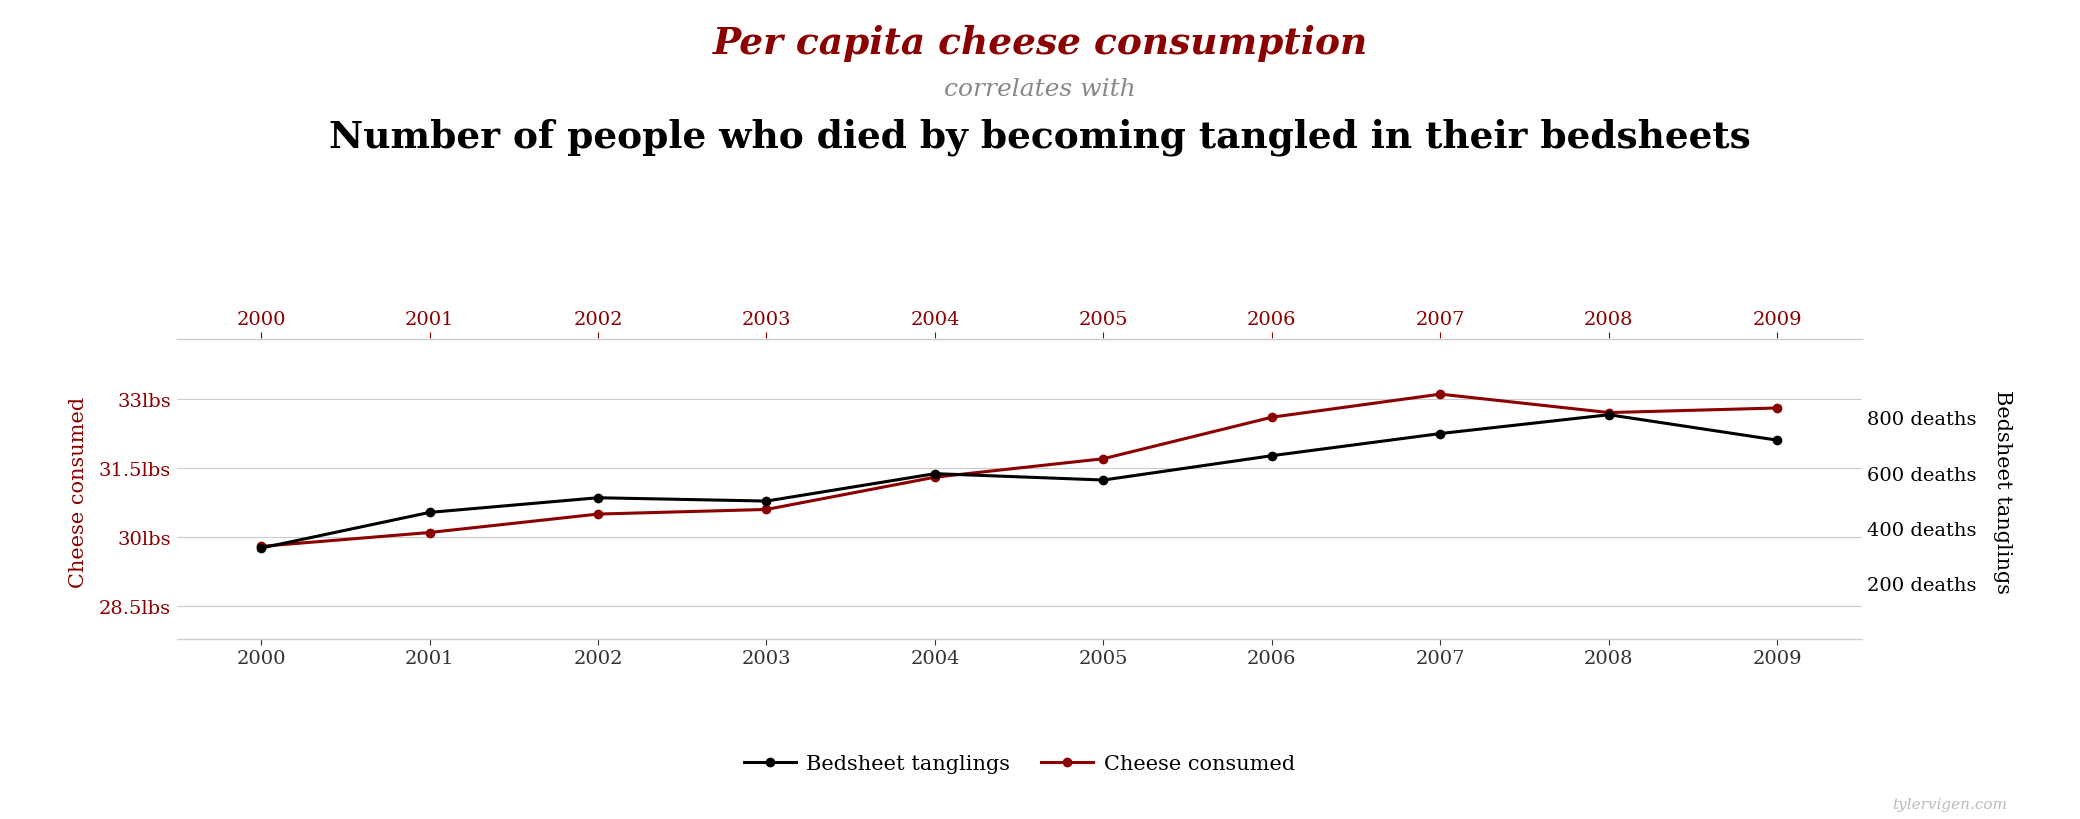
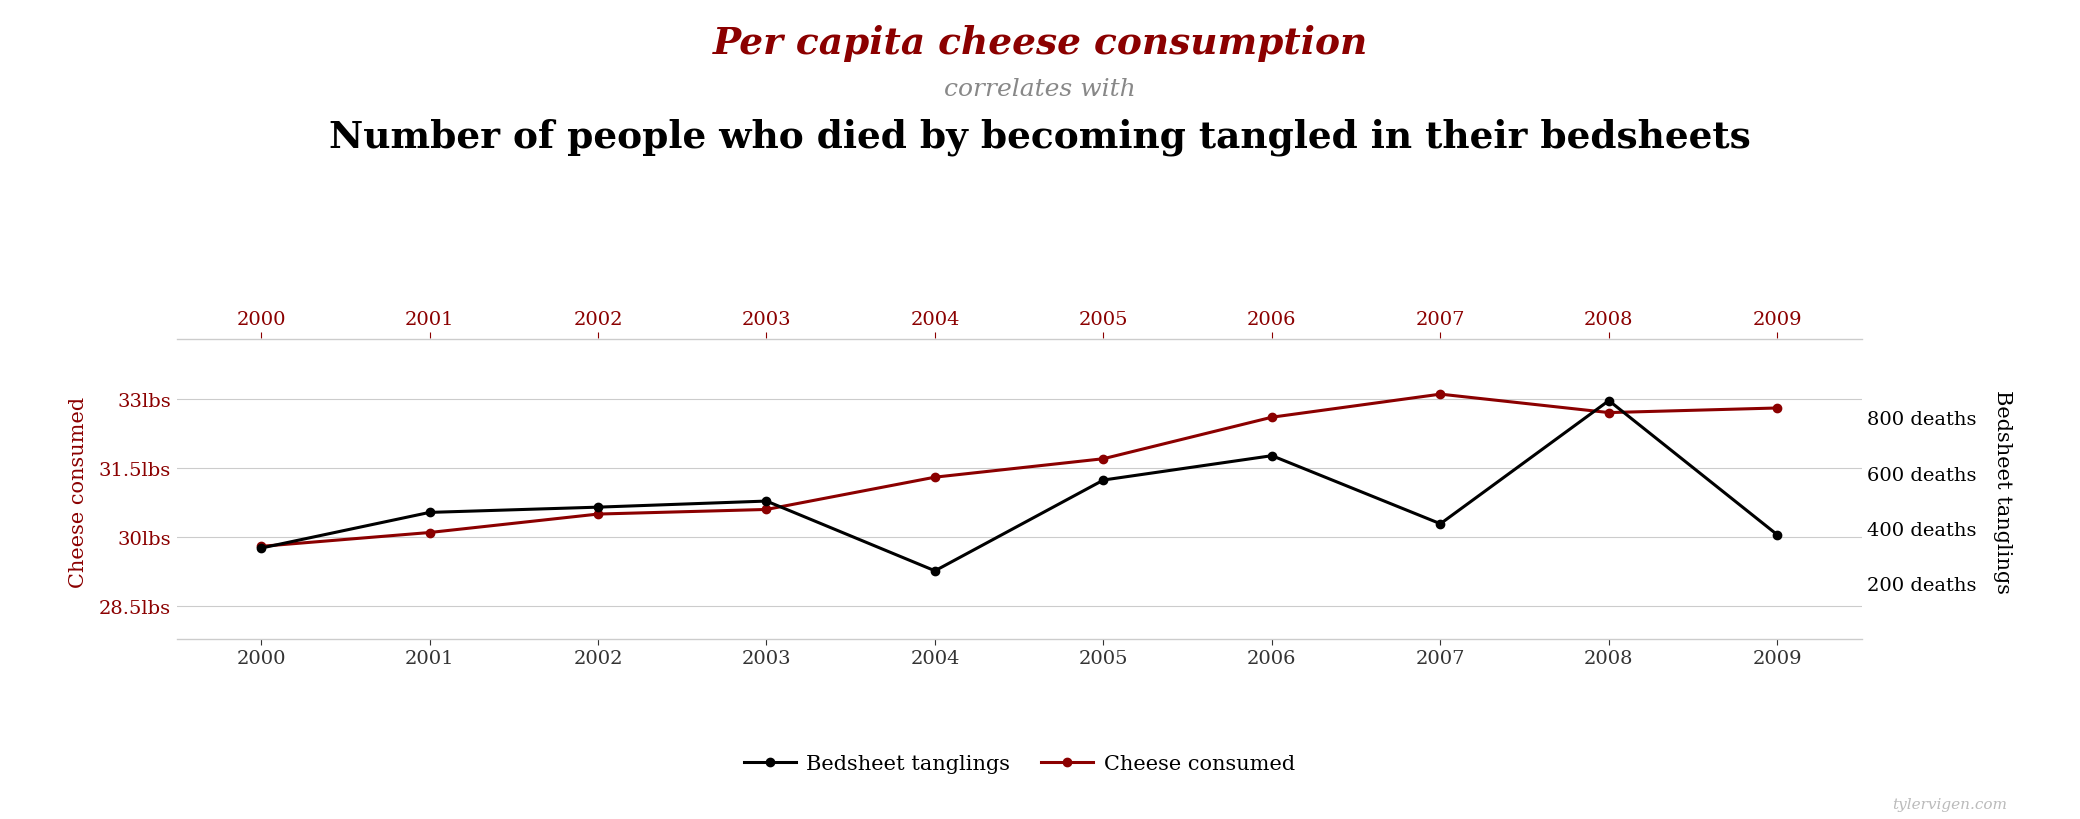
Bedsheet tanglings/2002: 509 deaths -> 475 deaths
Bedsheet tanglings/2004: 596 deaths -> 245 deaths
Bedsheet tanglings/2007: 741 deaths -> 415 deaths
Bedsheet tanglings/2008: 809 deaths -> 860 deaths
Bedsheet tanglings/2009: 717 deaths -> 375 deaths
